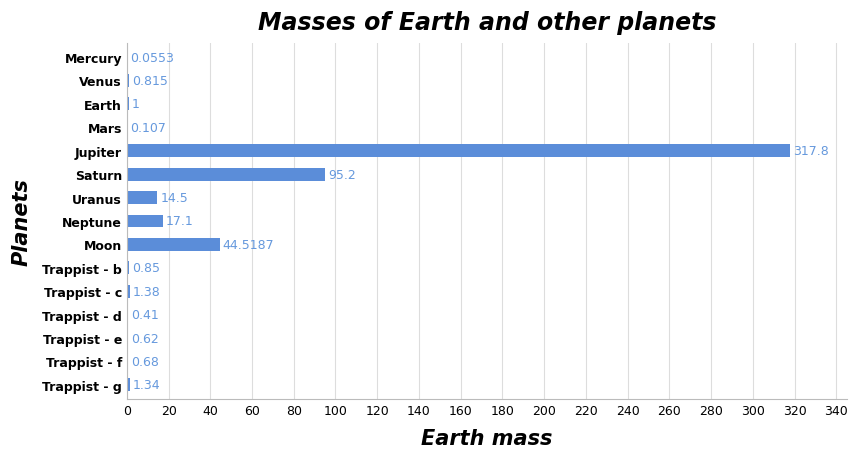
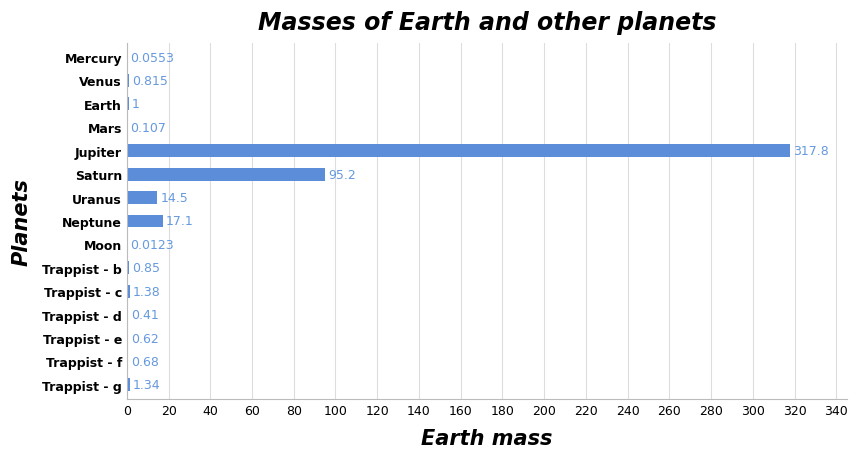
Moon: 44.5187 -> 0.0123
